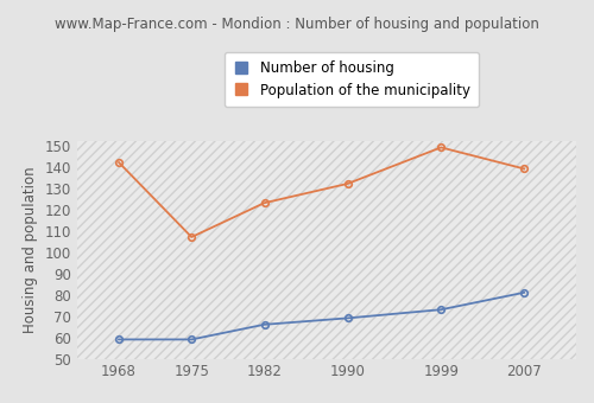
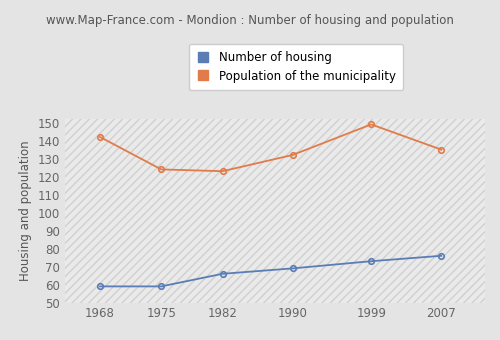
Population of the municipality/1975: 107 -> 124
Number of housing/2007: 81 -> 76
Population of the municipality/2007: 139 -> 135
